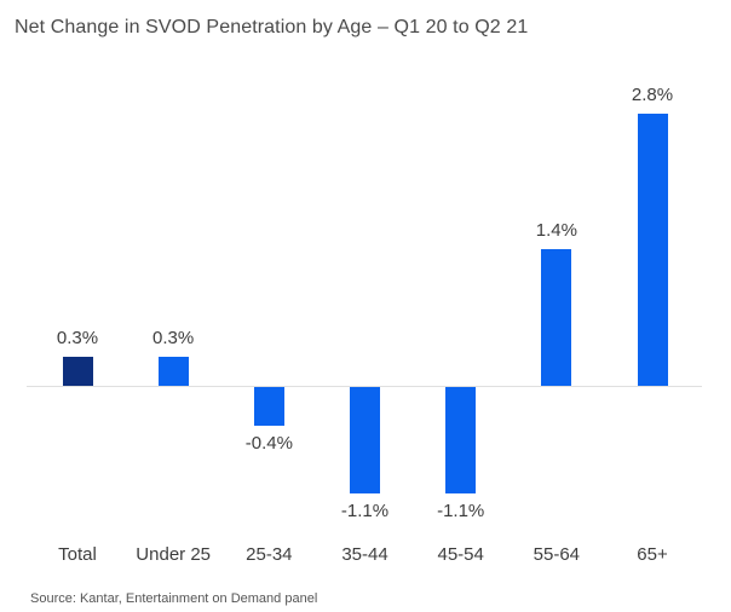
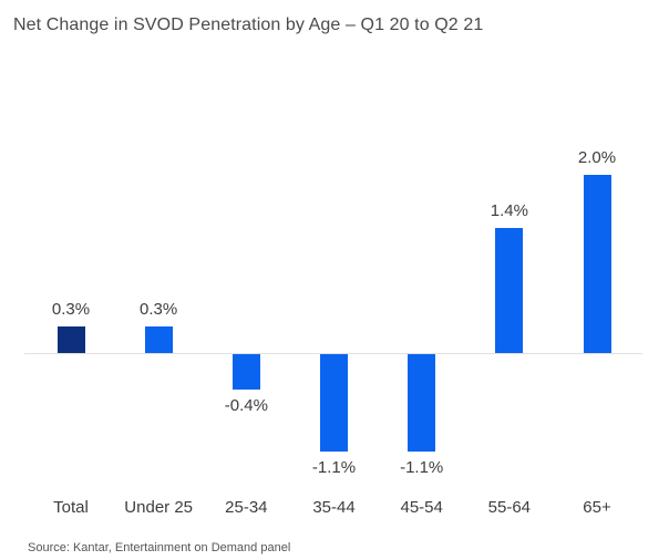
65+: 2.8% -> 2.0%
